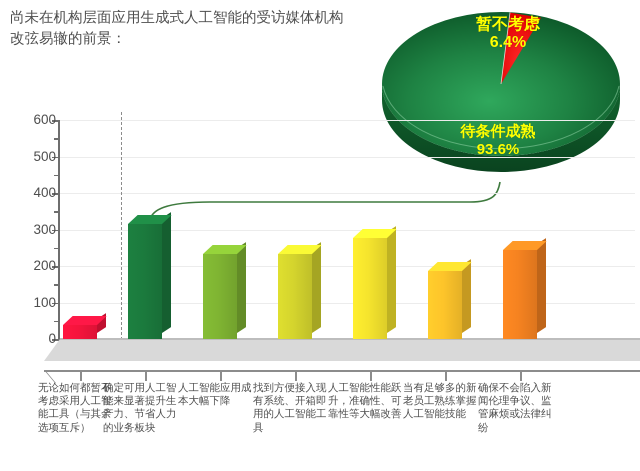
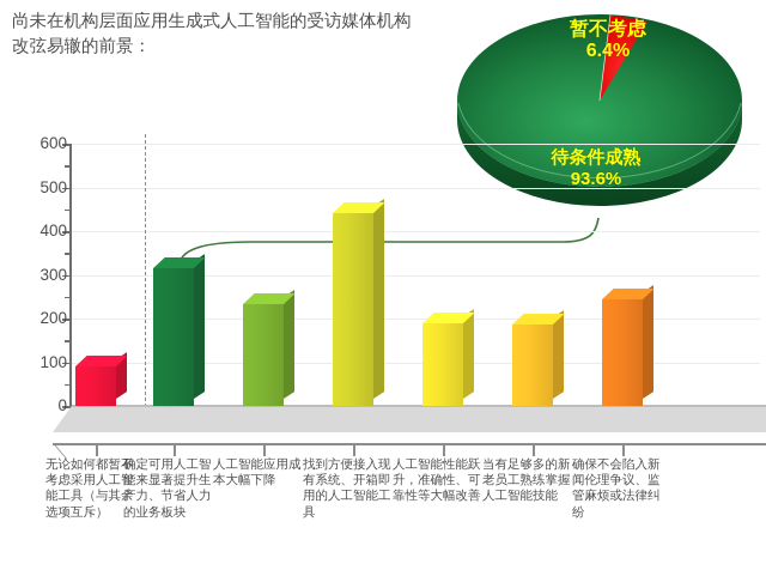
无论如何都暂不考虑采用人工智能工具（与其余选项互斥）: 40 -> 90
找到方便接入现有系统、开箱即用的人工智能工具: 230 -> 440
人工智能性能跃升，准确性、可靠性等大幅改善: 280 -> 190
